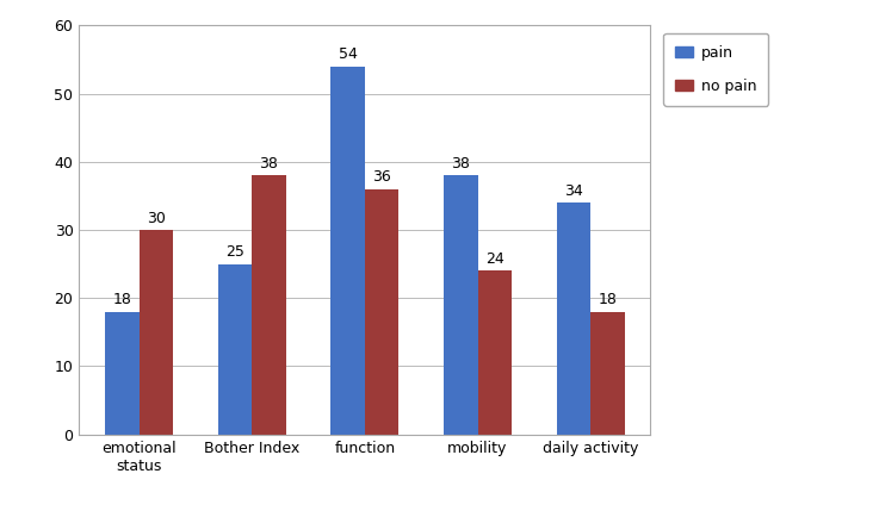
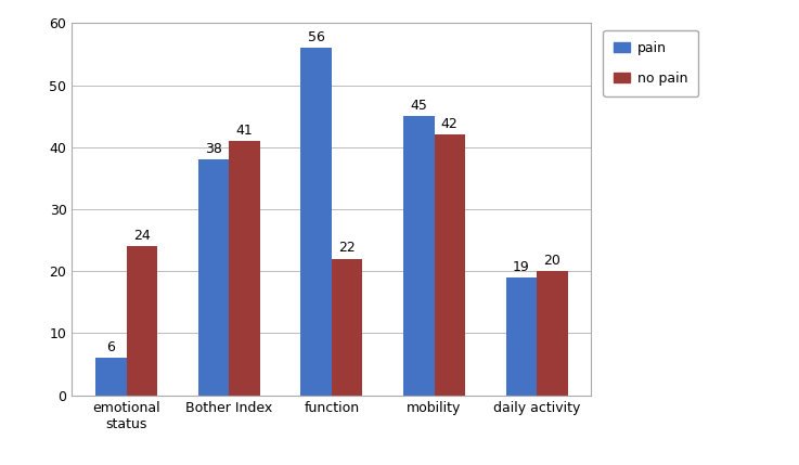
pain/emotional status: 18 -> 6
no pain/emotional status: 30 -> 24
pain/Bother Index: 25 -> 38
no pain/Bother Index: 38 -> 41
pain/function: 54 -> 56
no pain/function: 36 -> 22
pain/mobility: 38 -> 45
no pain/mobility: 24 -> 42
pain/daily activity: 34 -> 19
no pain/daily activity: 18 -> 20
